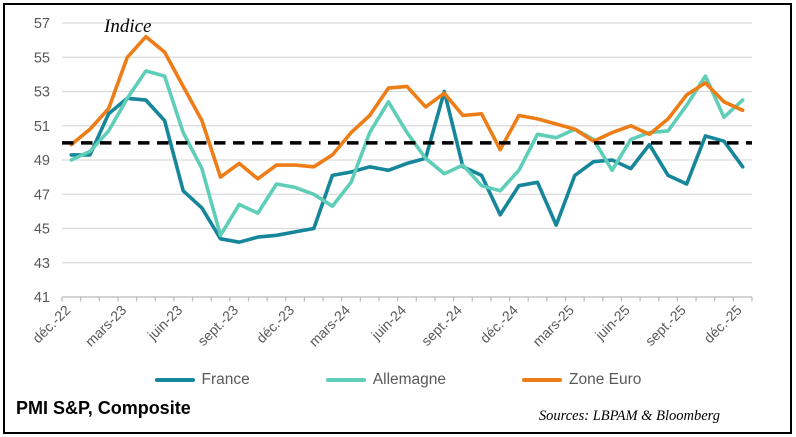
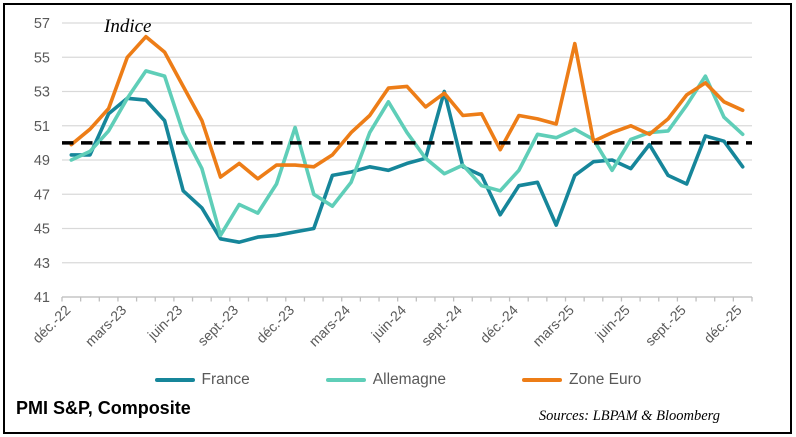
Allemagne/déc.-23: 47.4 -> 50.9
Zone Euro/mars-25: 50.8 -> 55.8
Allemagne/déc.-25: 52.5 -> 50.5
